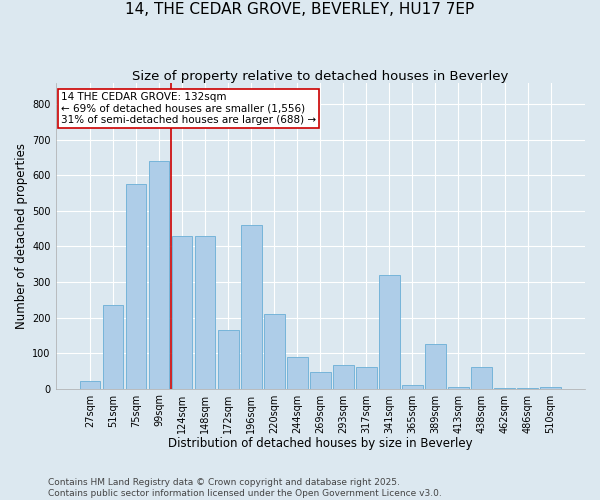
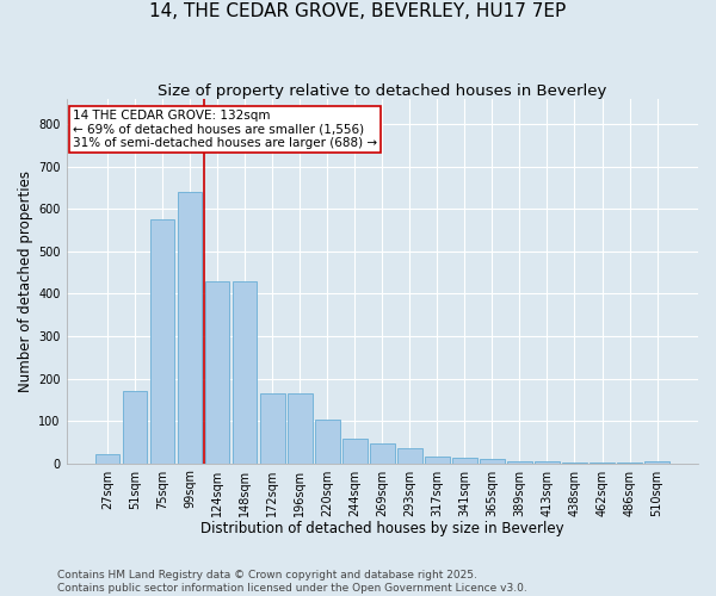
51sqm: 235 -> 170
196sqm: 460 -> 165
220sqm: 210 -> 103
244sqm: 90 -> 57
293sqm: 65 -> 35
317sqm: 60 -> 16
341sqm: 320 -> 12
389sqm: 125 -> 5
438sqm: 60 -> 2
